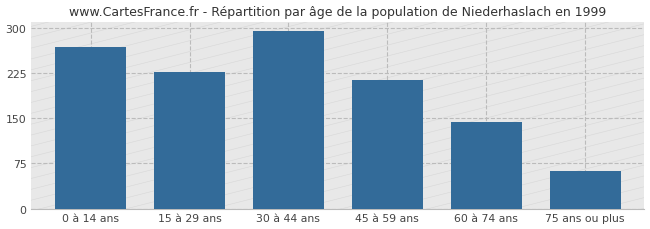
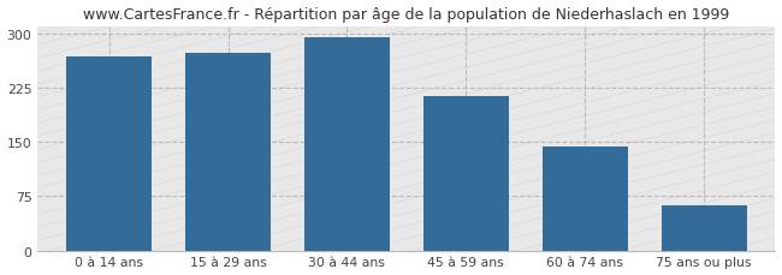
15 à 29 ans: 226 -> 272
